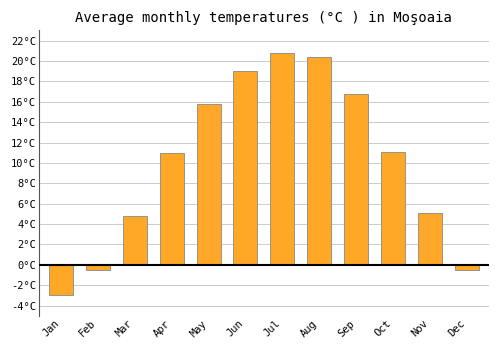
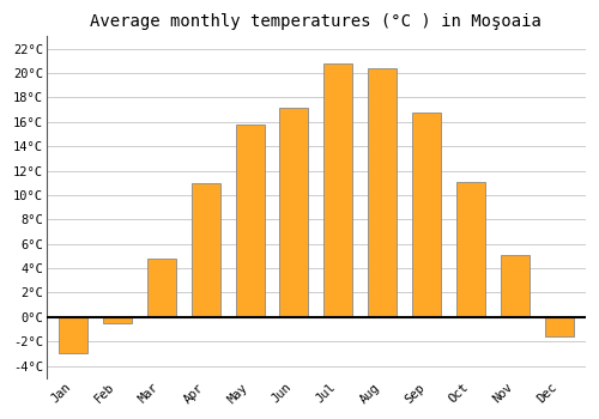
Jun: 19.0°C -> 17.2°C
Dec: -0.5°C -> -1.6°C
